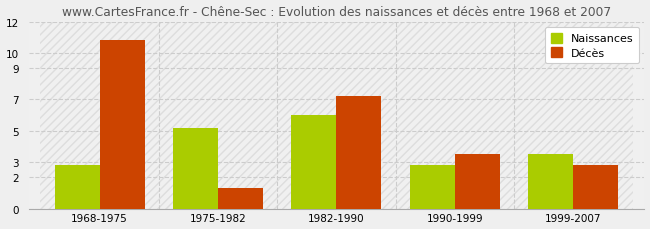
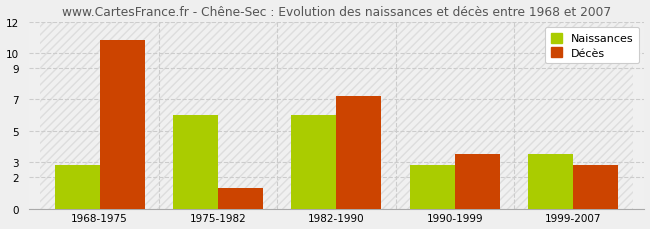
Naissances/1975-1982: 5.2 -> 6.0
